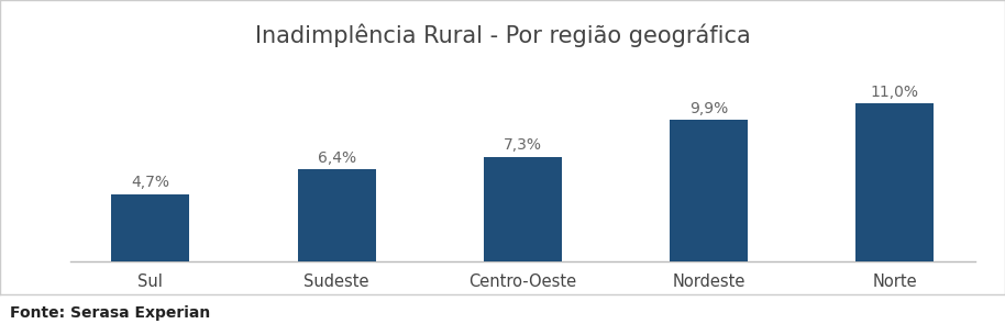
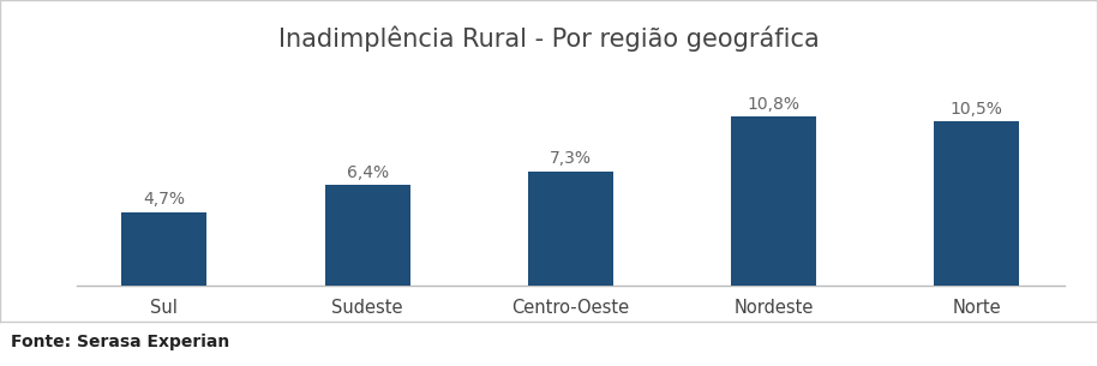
Nordeste: 9,9% -> 10,8%
Norte: 11,0% -> 10,5%
